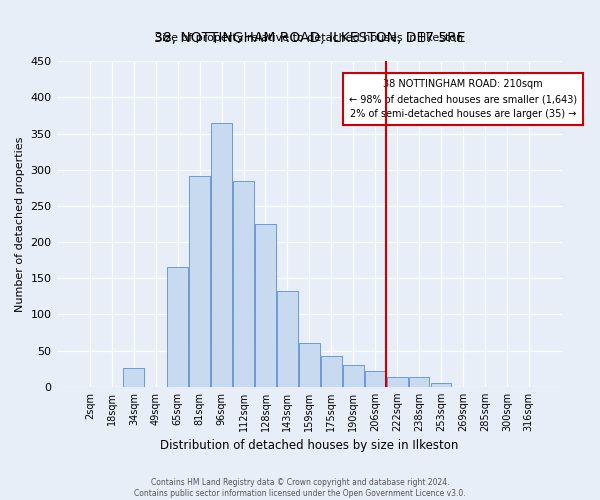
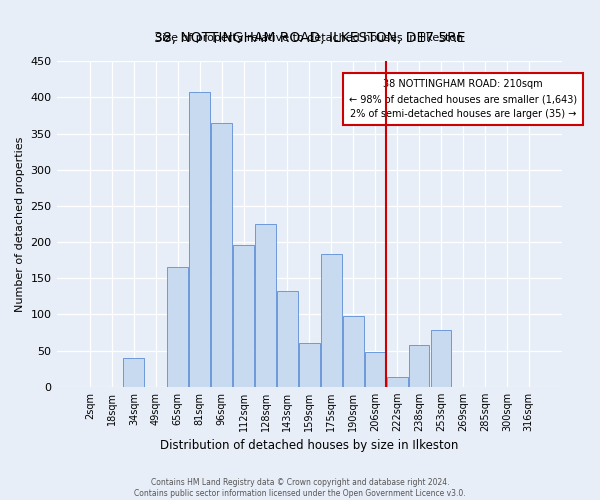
34sqm: 26 -> 40
81sqm: 291 -> 408
112sqm: 285 -> 196
175sqm: 42 -> 184
190sqm: 30 -> 98
206sqm: 22 -> 48
238sqm: 13 -> 58
253sqm: 5 -> 78
